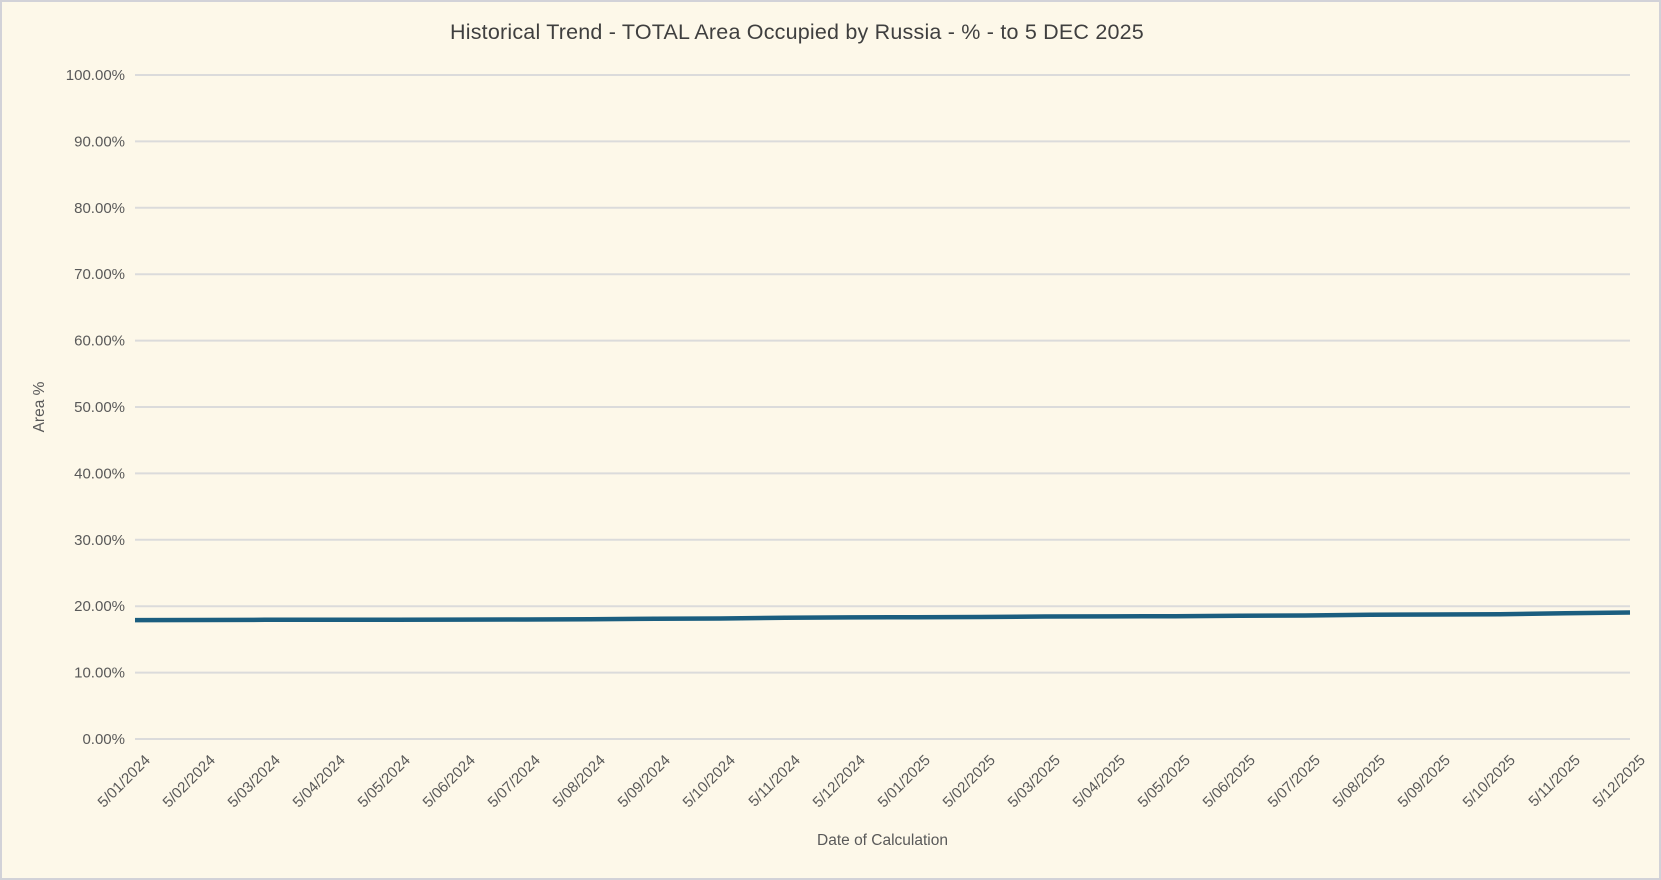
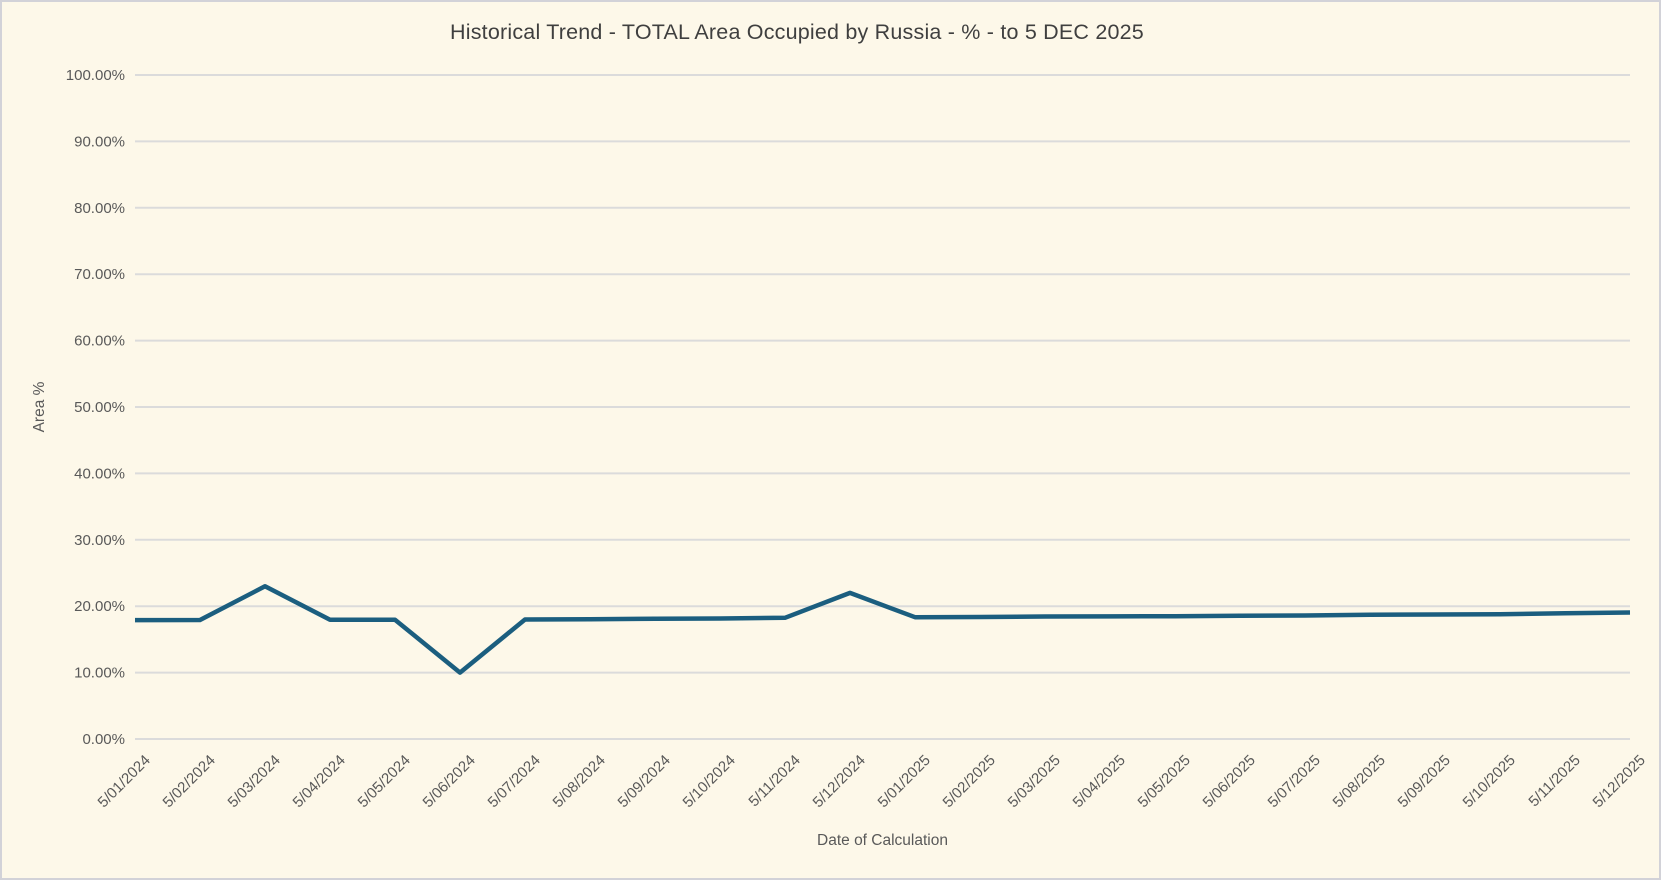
5/03/2024: 18% -> 23%
5/06/2024: 18% -> 10%
5/12/2024: 18% -> 22%
